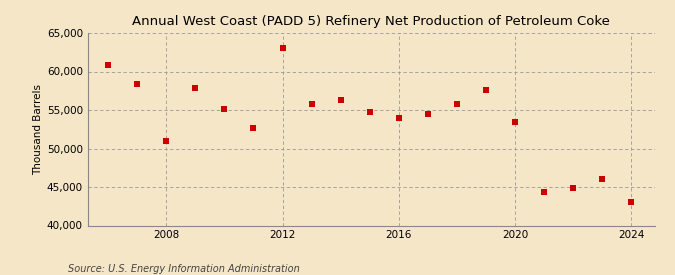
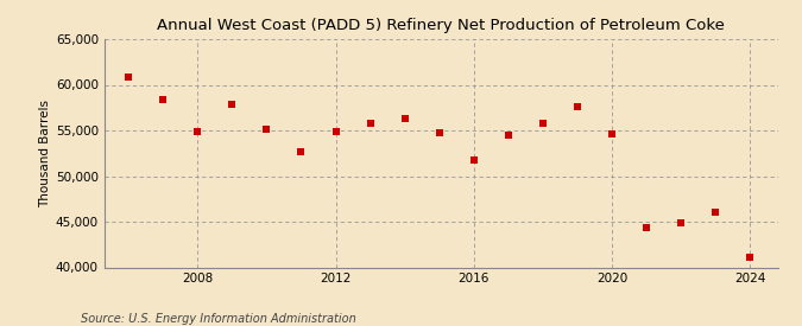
2008: 51,000 -> 54,900
2012: 63,000 -> 54,900
2016: 54,000 -> 51,800
2020: 53,400 -> 54,600
2024: 43,000 -> 41,100
